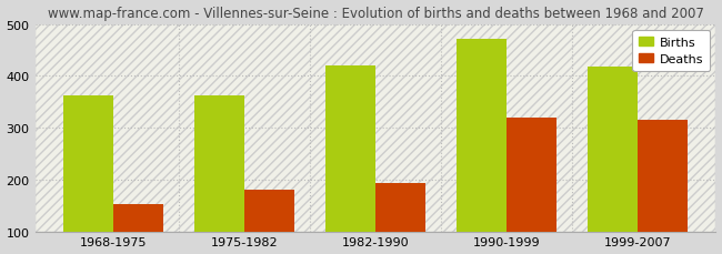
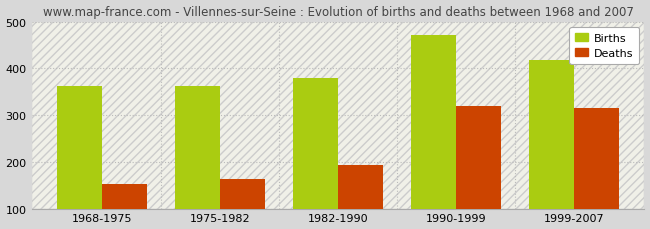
Deaths/1975-1982: 180 -> 163
Births/1982-1990: 420 -> 380
